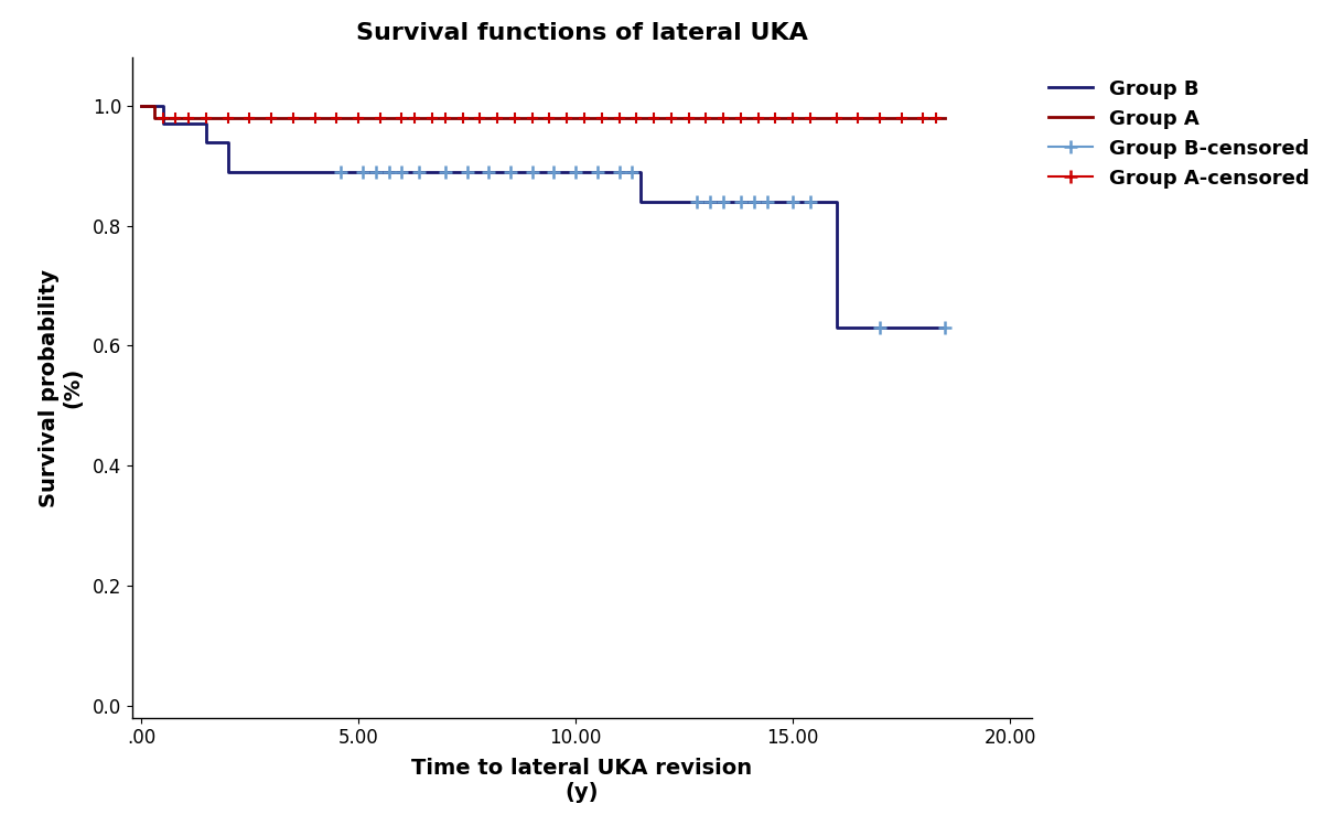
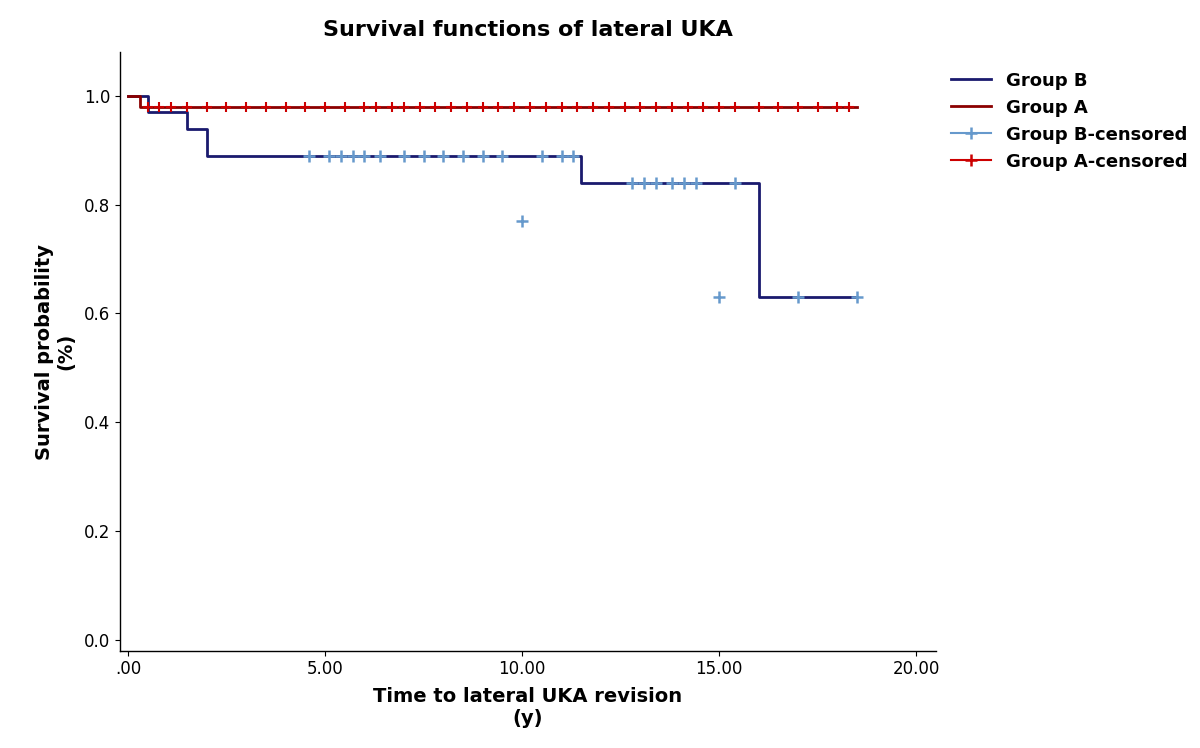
Group B-censored/10.00: 0.89 -> 0.77
Group B-censored/15.00: 0.84 -> 0.63
